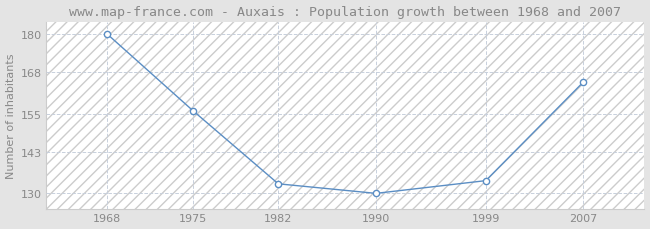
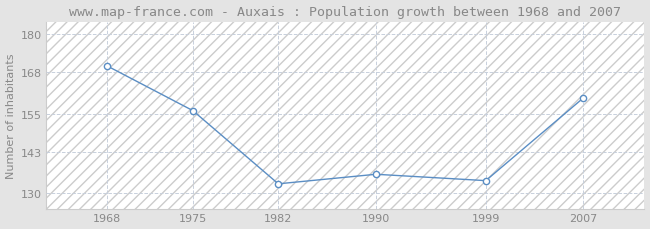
1968: 180 -> 170
1990: 130 -> 136
2007: 165 -> 160
